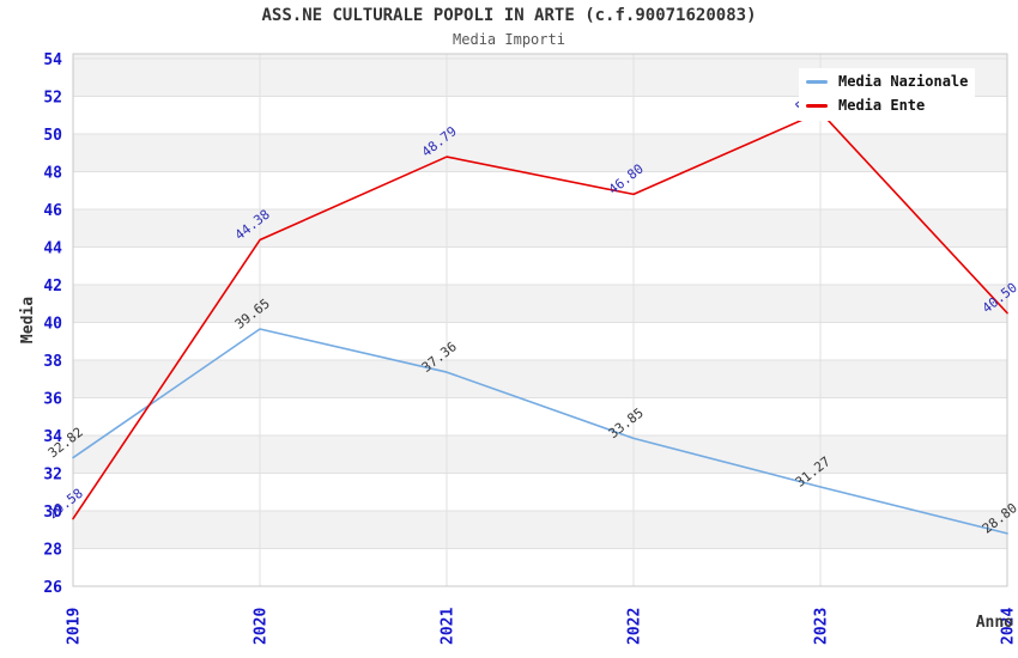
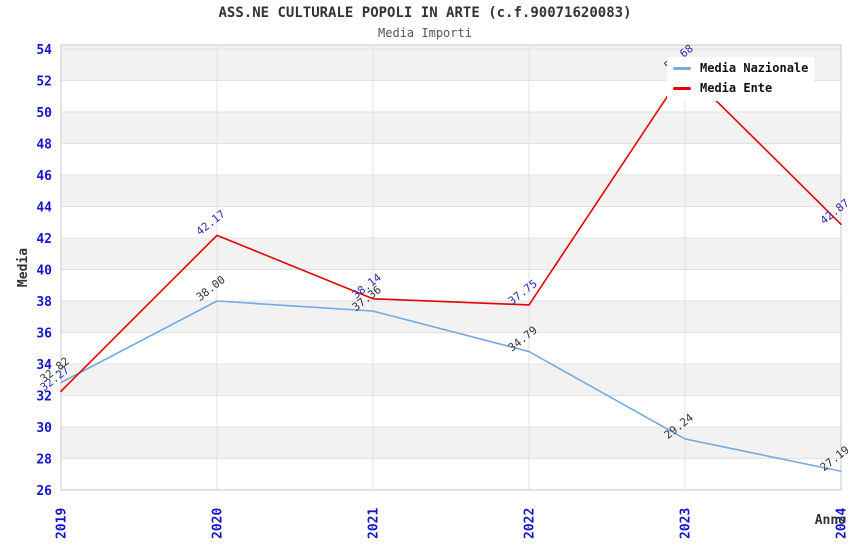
Media Ente/2019: 29.58 -> 32.27
Media Nazionale/2020: 39.65 -> 38.00
Media Ente/2020: 44.38 -> 42.17
Media Ente/2021: 48.79 -> 38.14
Media Nazionale/2022: 33.85 -> 34.79
Media Ente/2022: 46.80 -> 37.75
Media Nazionale/2023: 31.27 -> 29.24
Media Ente/2023: 51.17 -> 52.68
Media Nazionale/2024: 28.80 -> 27.19
Media Ente/2024: 40.50 -> 42.87
